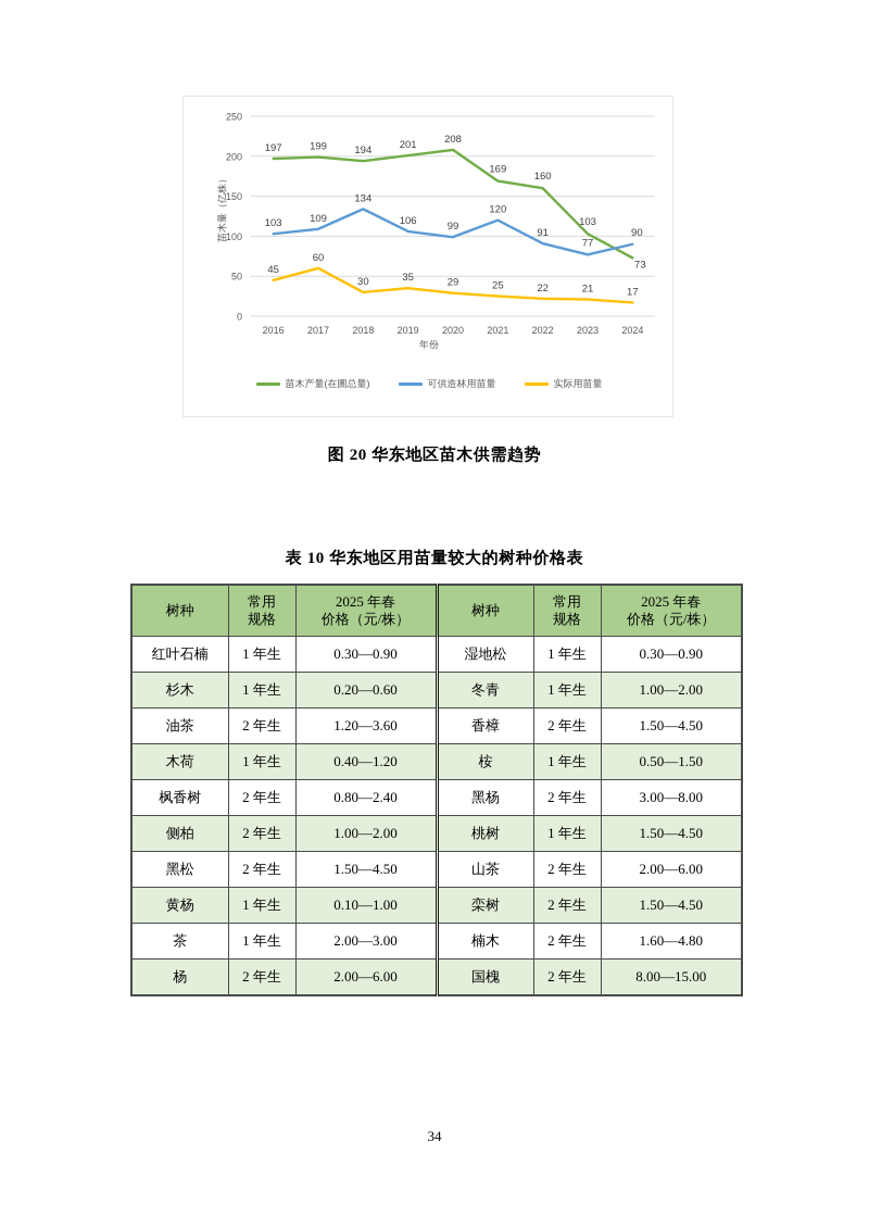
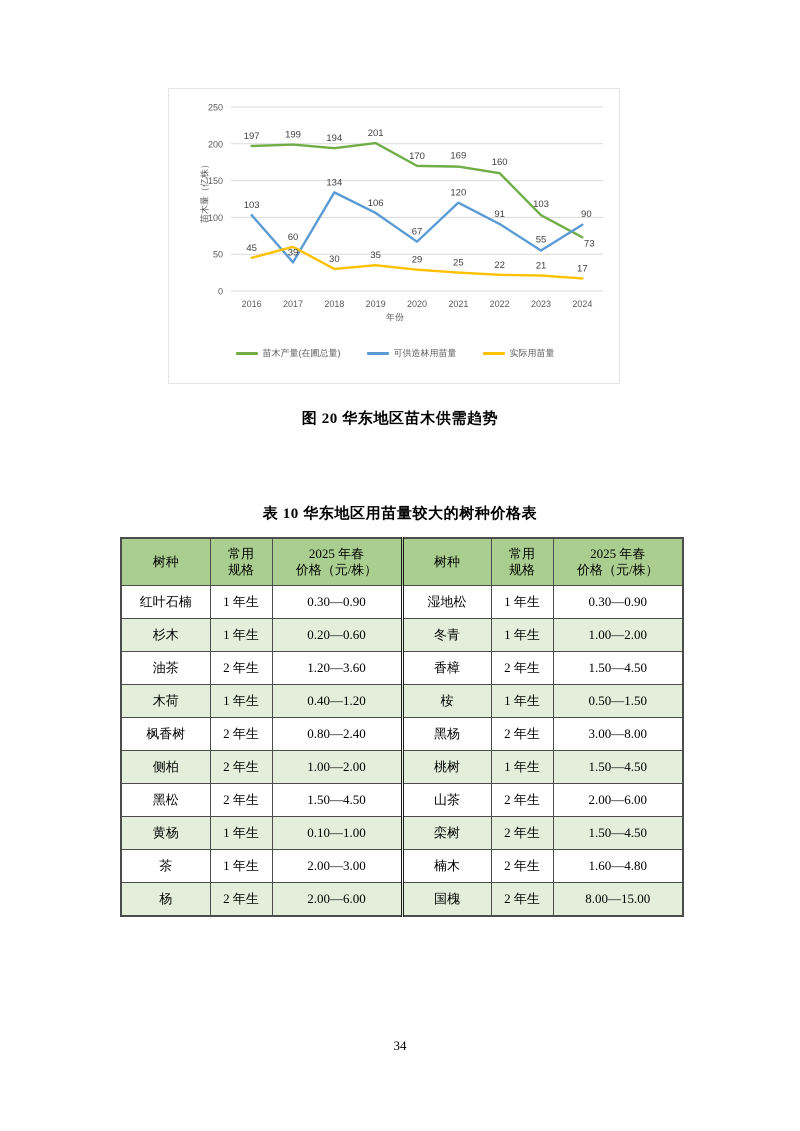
可供造林用苗量/2017: 109 -> 39
苗木产量(在圃总量)/2020: 208 -> 170
可供造林用苗量/2020: 99 -> 67
可供造林用苗量/2023: 77 -> 55
